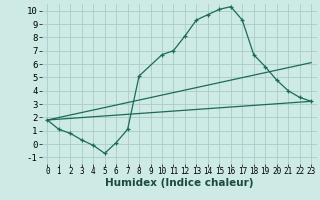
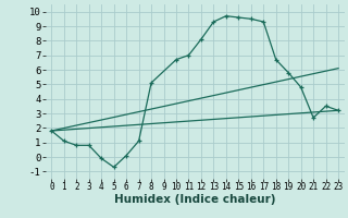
3: 0.3 -> 0.8
15: 10.1 -> 9.6
16: 10.3 -> 9.5
21: 4.0 -> 2.7
